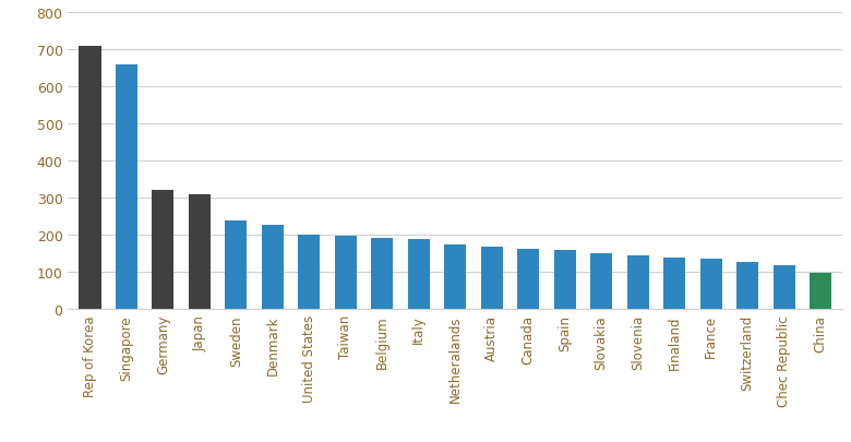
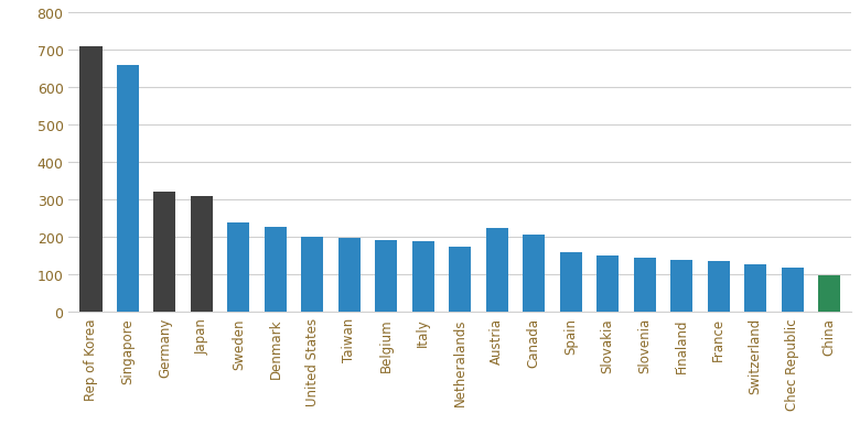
Austria: 168 -> 225
Canada: 161 -> 205
